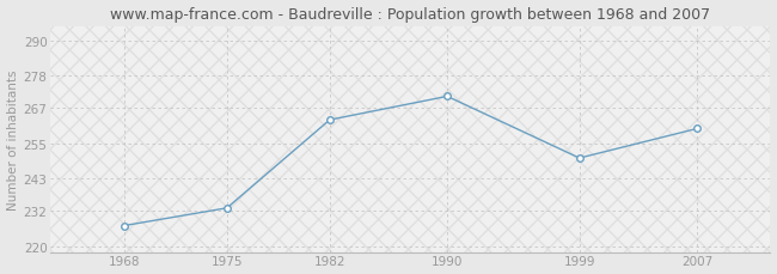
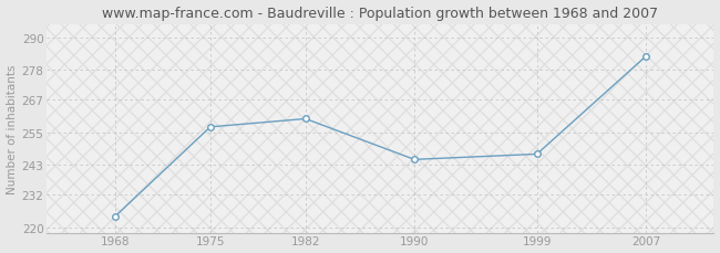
1968: 227 -> 224
1975: 233 -> 257
1982: 263 -> 260
1990: 271 -> 245
1999: 250 -> 247
2007: 260 -> 283
